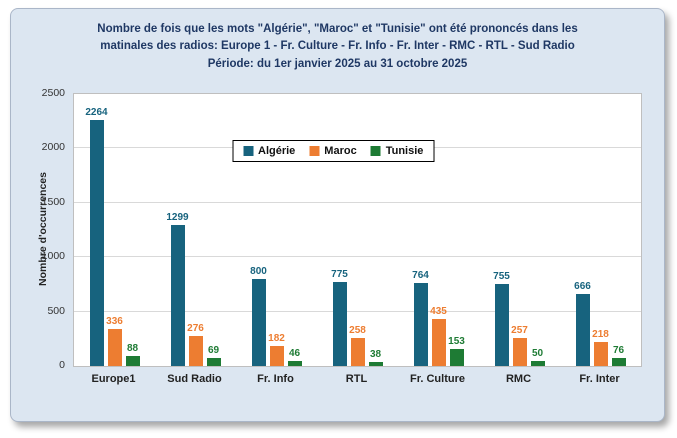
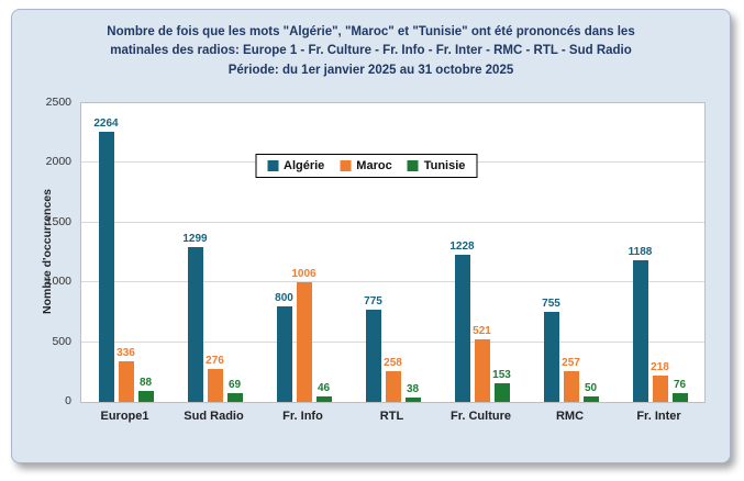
Maroc/Fr. Info: 182 -> 1006
Algérie/Fr. Culture: 764 -> 1228
Maroc/Fr. Culture: 435 -> 521
Algérie/Fr. Inter: 666 -> 1188
